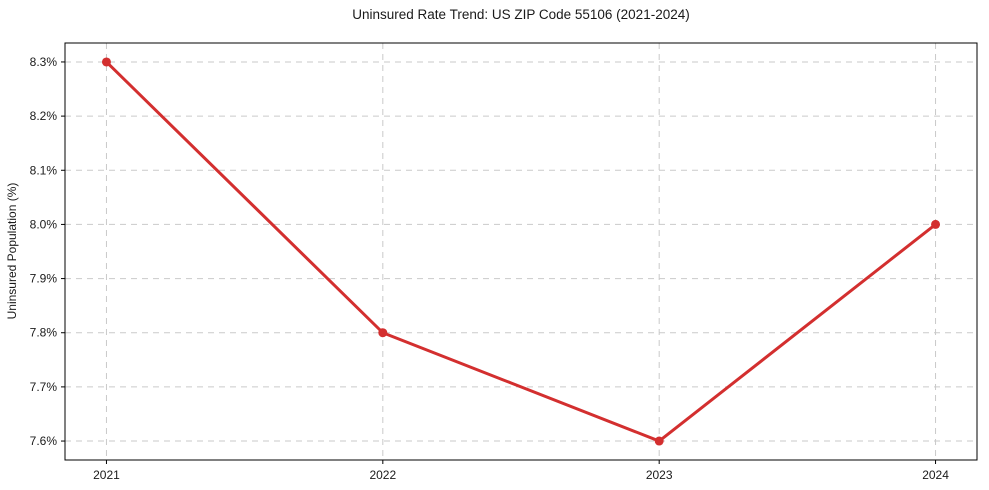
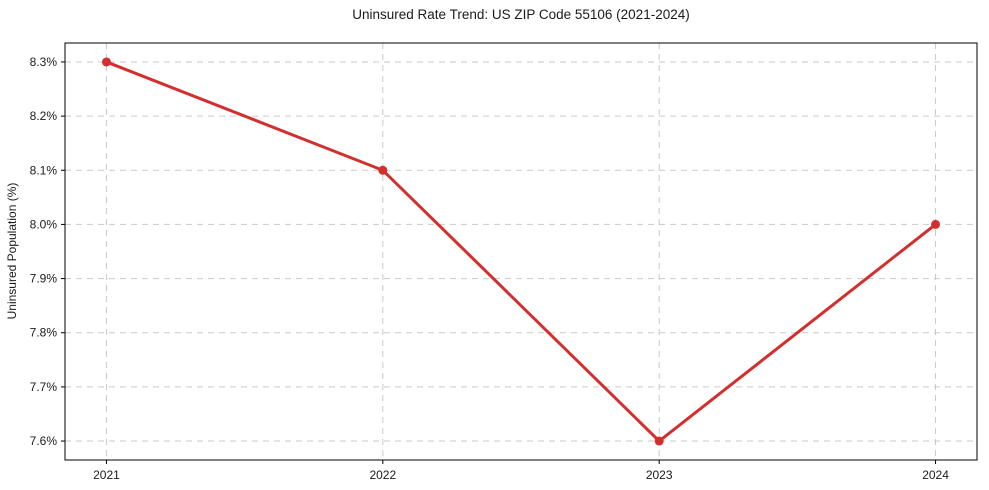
2022: 7.8% -> 8.1%
